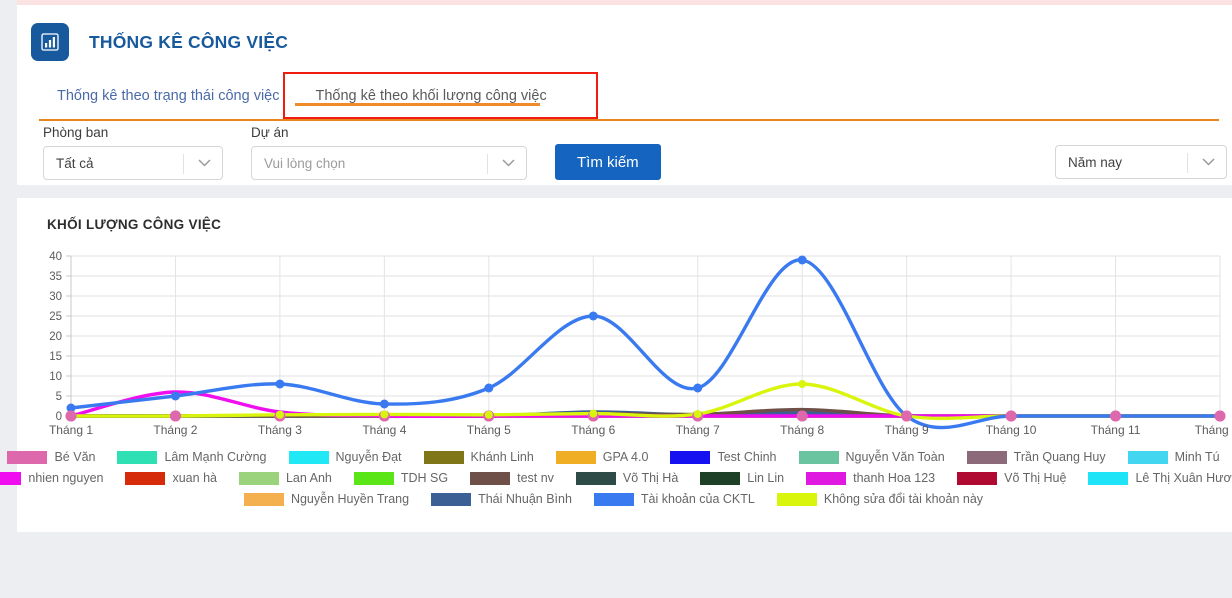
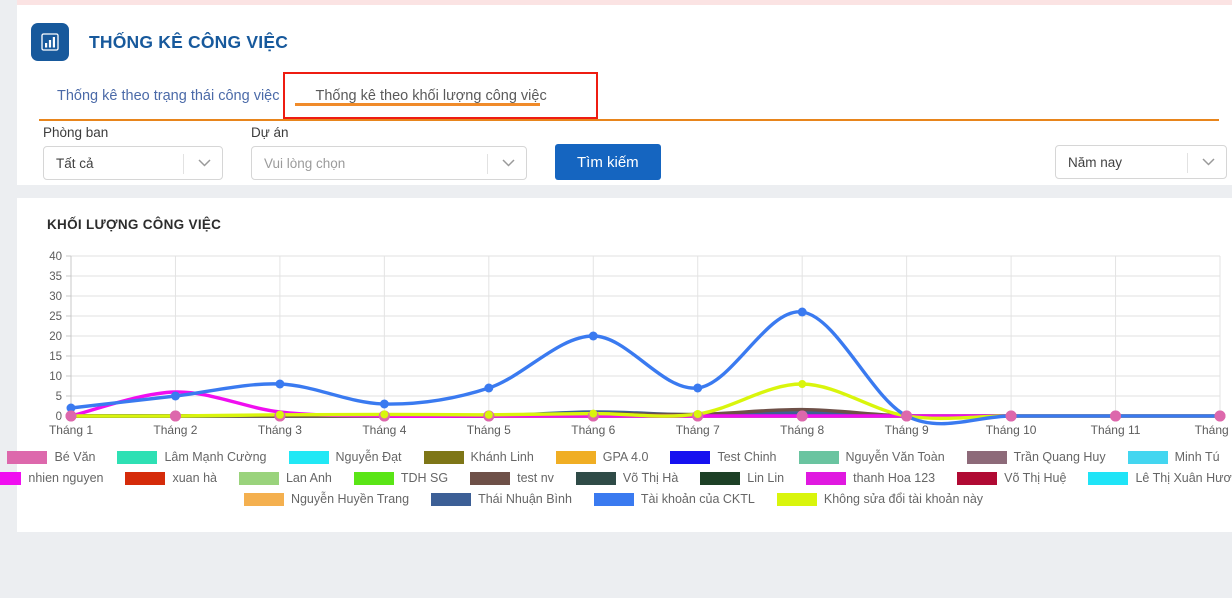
Tài khoản của CKTL/Tháng 6: 25 -> 20
Tài khoản của CKTL/Tháng 8: 39 -> 26
